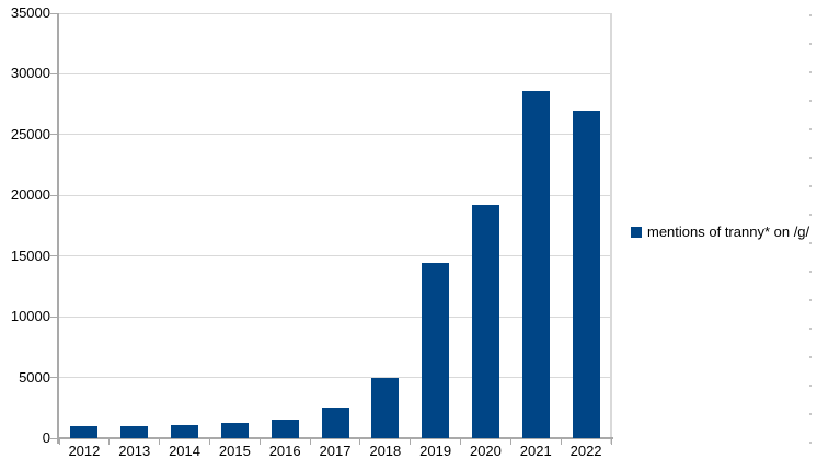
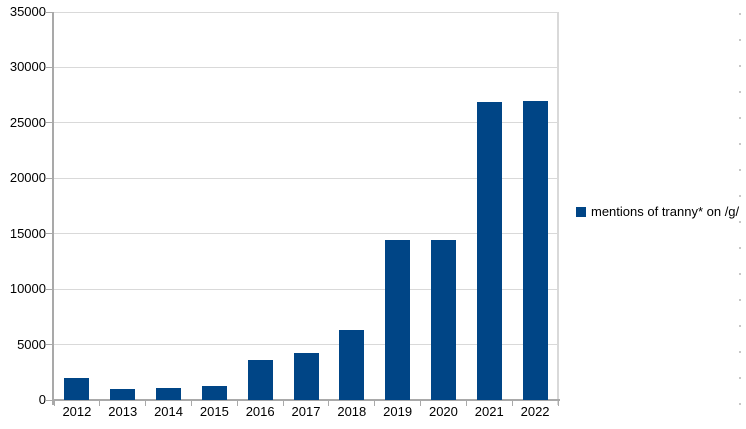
2012: 1000 -> 2000
2016: 1600 -> 3600
2017: 2500 -> 4200
2018: 5000 -> 6300
2020: 19200 -> 14400
2021: 28600 -> 26900
